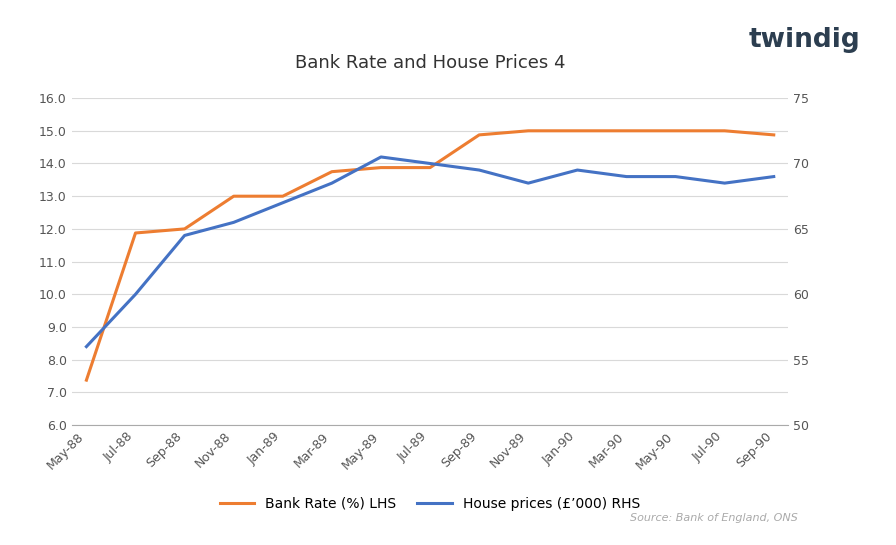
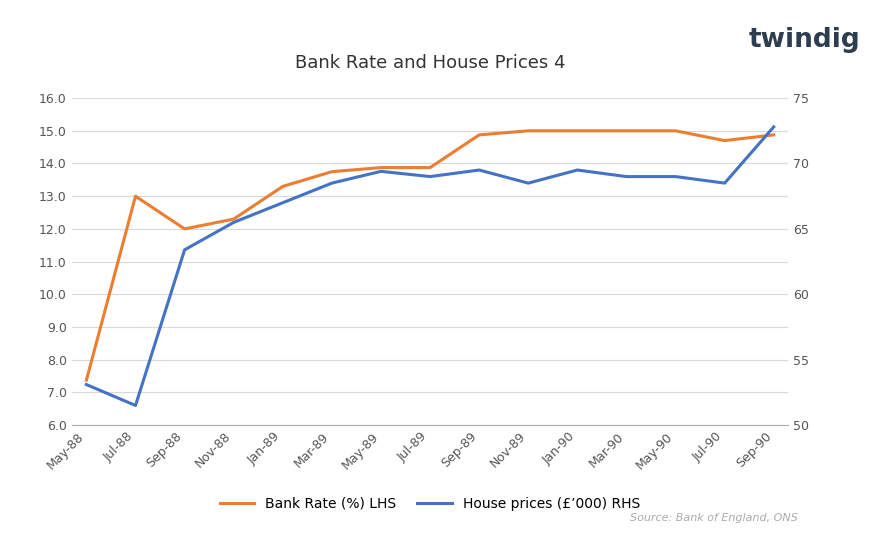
House prices (£’000) RHS/May-88: 56.0 -> 53.1
Bank Rate (%) LHS/Jul-88: 11.88 -> 13.00
House prices (£’000) RHS/Jul-88: 60.0 -> 51.5
House prices (£’000) RHS/Sep-88: 64.5 -> 63.4
Bank Rate (%) LHS/Nov-88: 13.00 -> 12.30
Bank Rate (%) LHS/Jan-89: 13.00 -> 13.30
House prices (£’000) RHS/May-89: 70.5 -> 69.4
House prices (£’000) RHS/Jul-89: 70.0 -> 69.0
Bank Rate (%) LHS/Jul-90: 15.00 -> 14.70
House prices (£’000) RHS/Sep-90: 69.0 -> 72.8
